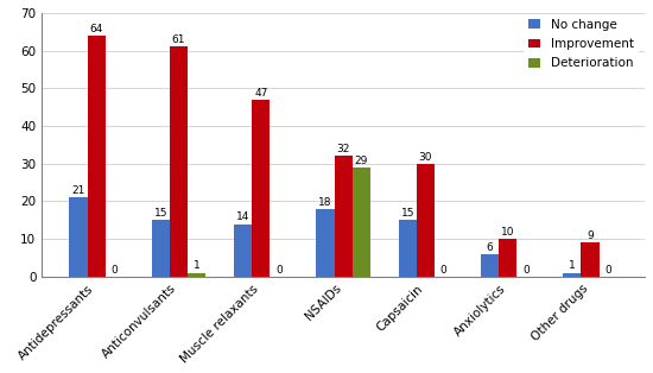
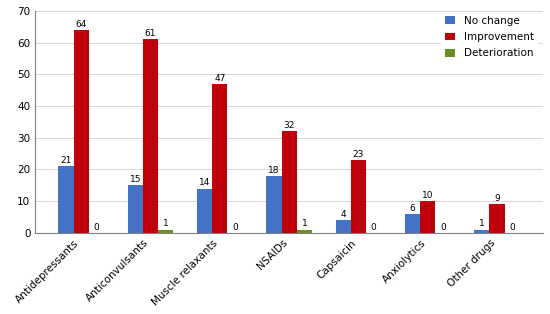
Deterioration/NSAIDs: 29 -> 1
No change/Capsaicin: 15 -> 4
Improvement/Capsaicin: 30 -> 23
